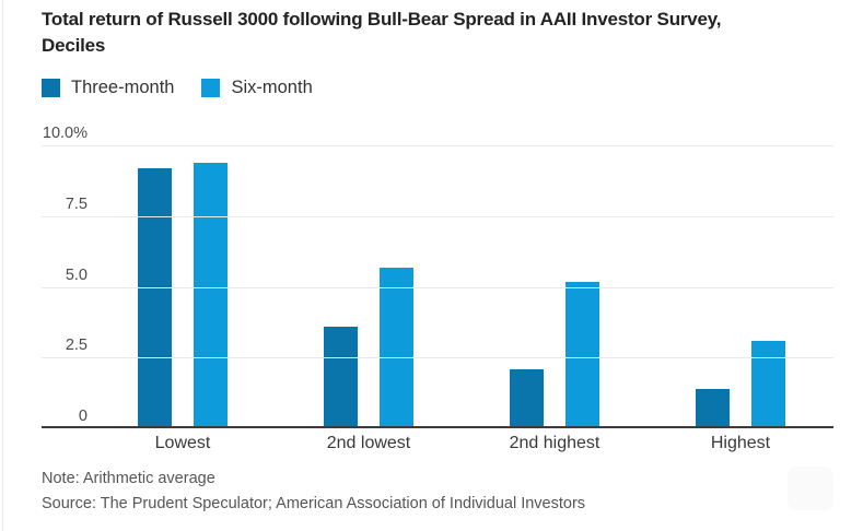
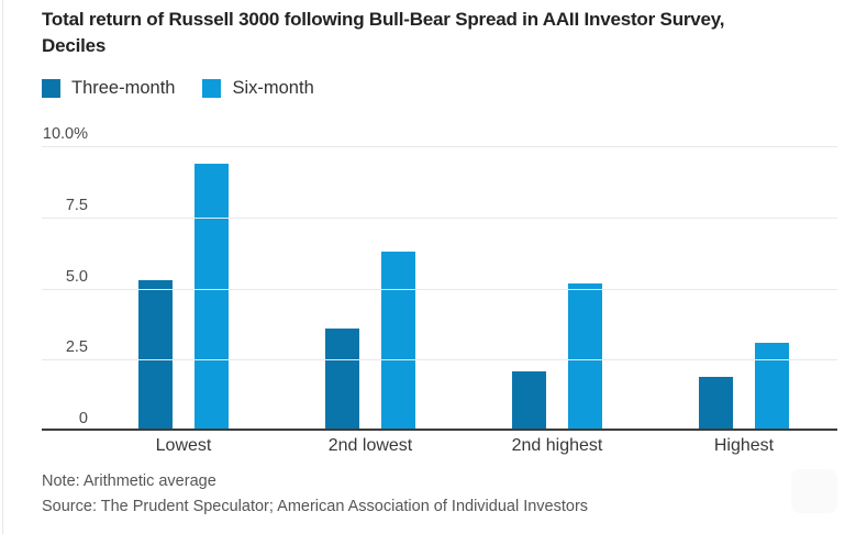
Three-month/Lowest: 9.1% -> 5.2%
Six-month/2nd lowest: 5.6% -> 6.2%
Three-month/Highest: 1.3% -> 1.8%
